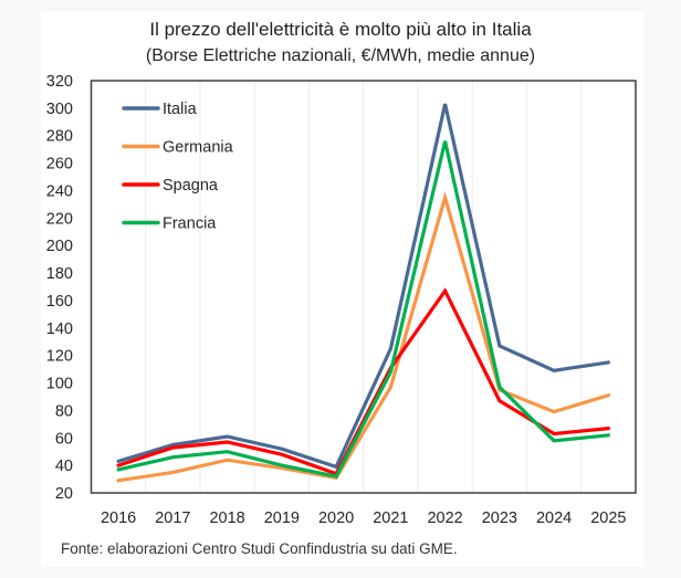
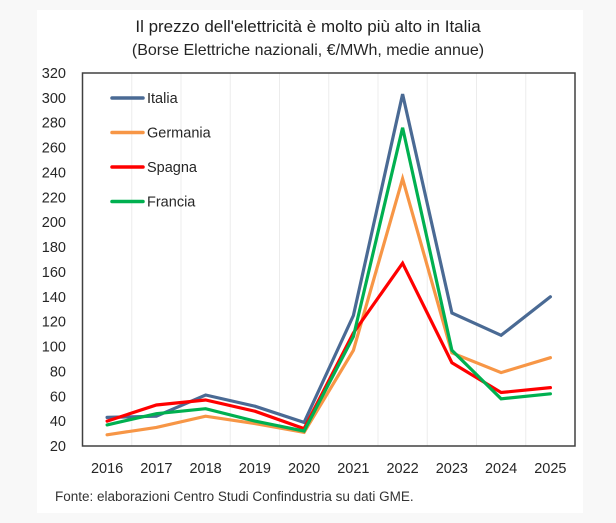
Italia/2017: 55 -> 44
Italia/2025: 115 -> 140
